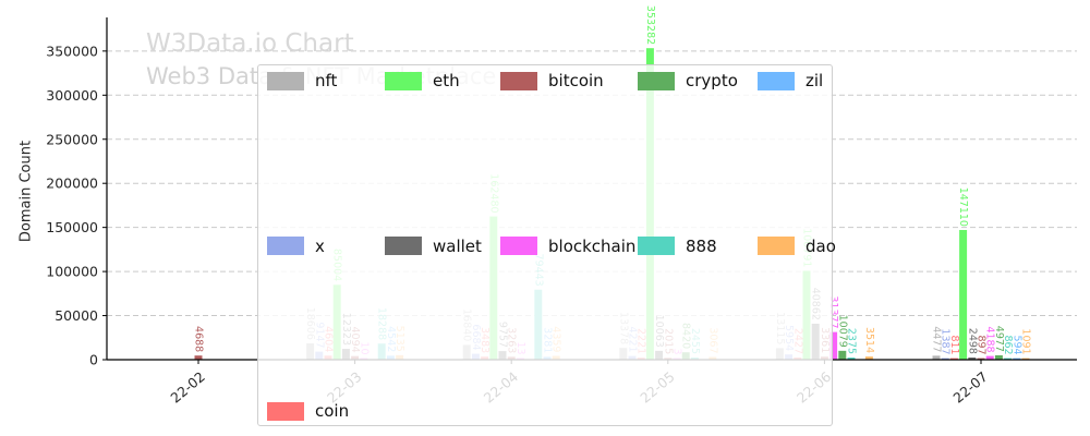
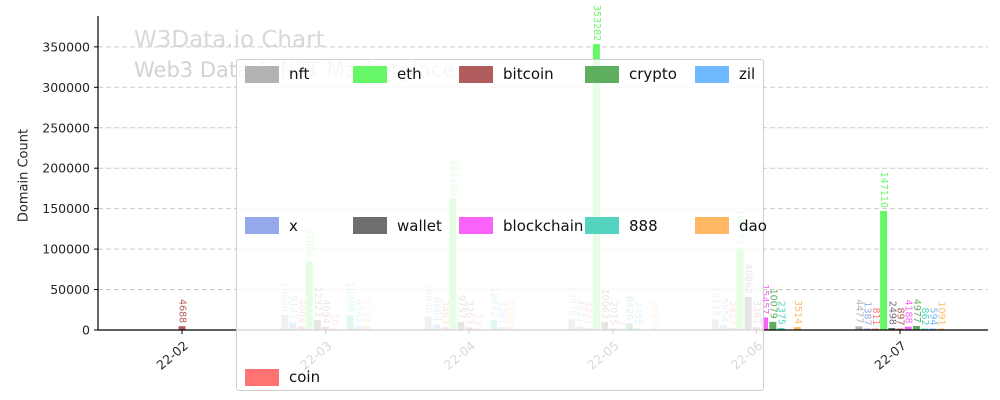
888/22-04: 79443 -> 12472
blockchain/22-06: 31377 -> 15457
